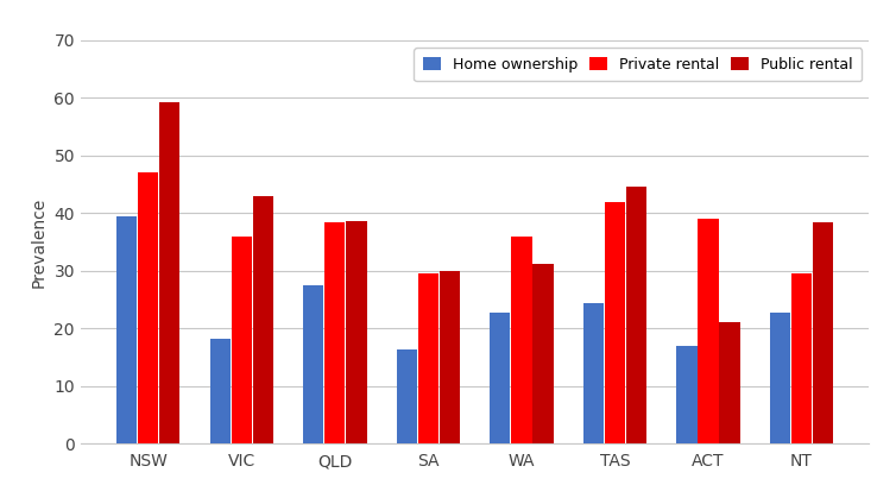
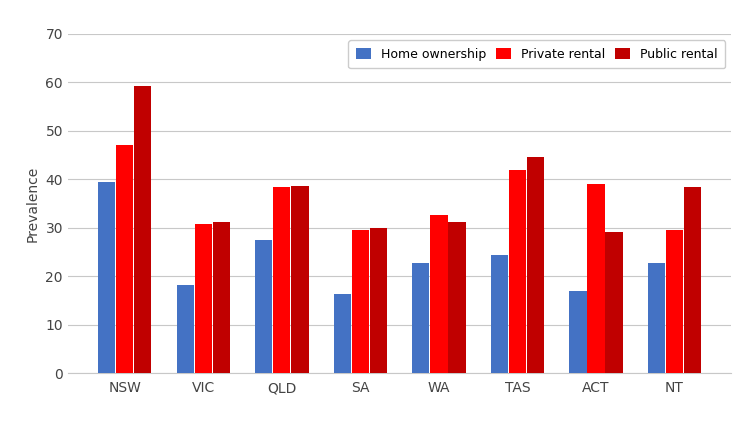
Private rental/VIC: 36.0 -> 30.8
Public rental/VIC: 43.0 -> 31.2
Private rental/WA: 36.0 -> 32.7
Public rental/ACT: 21.0 -> 29.2
